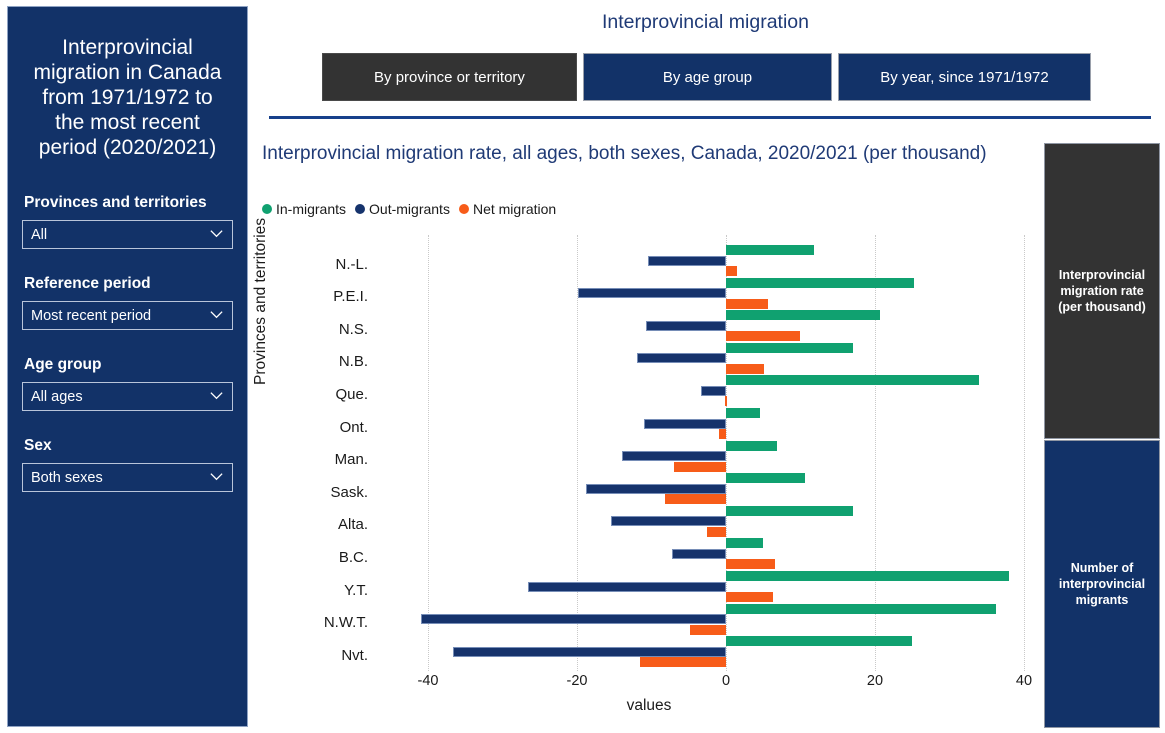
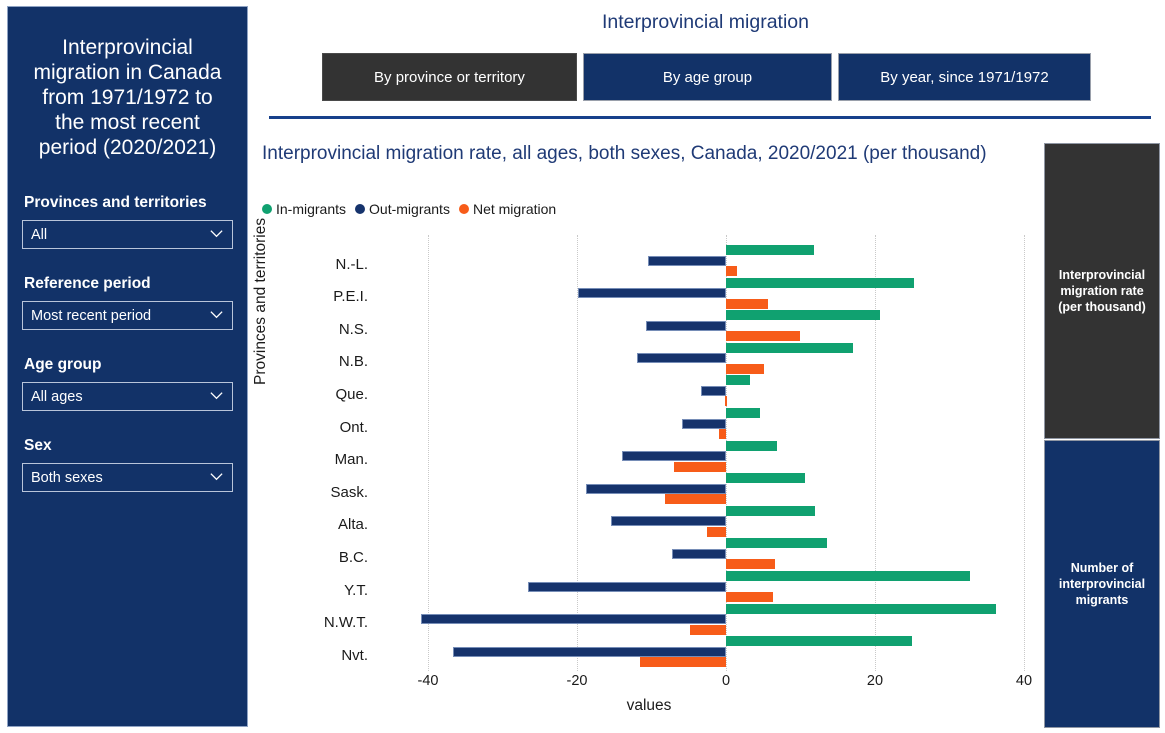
In-migrants/Que.: 34 -> 3
Out-migrants/Ont.: -11 -> -6
In-migrants/Alta.: 17 -> 12
In-migrants/B.C.: 5 -> 14
In-migrants/Y.T.: 38 -> 33
